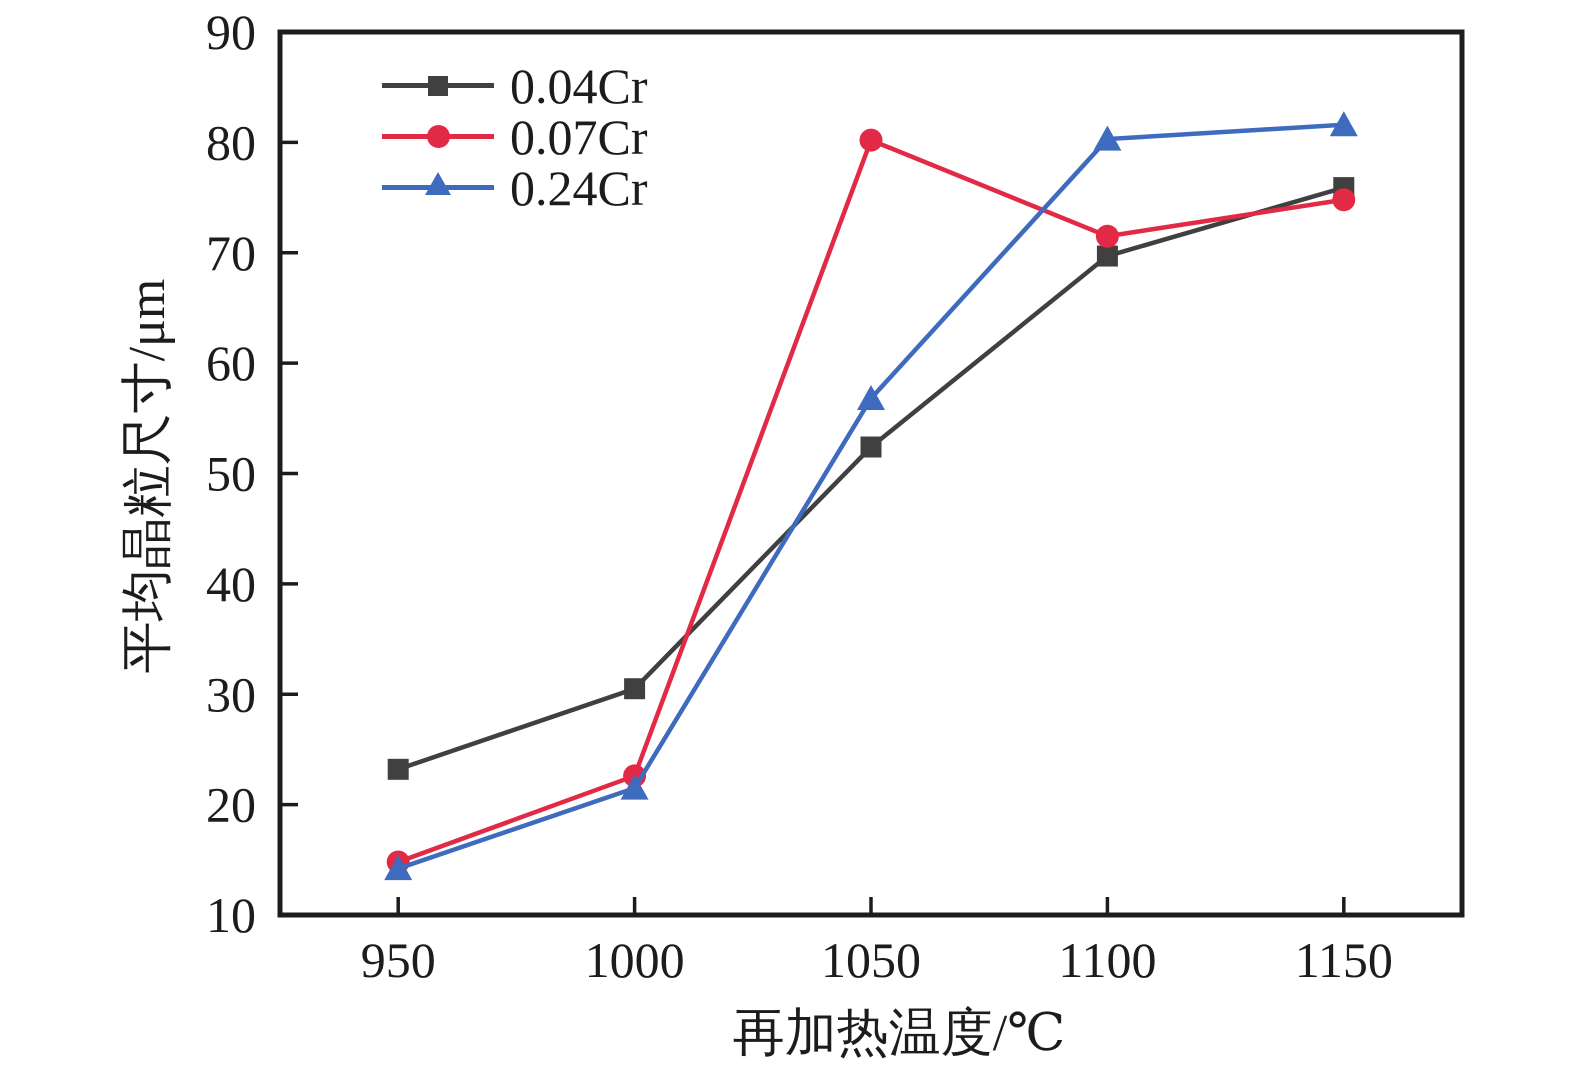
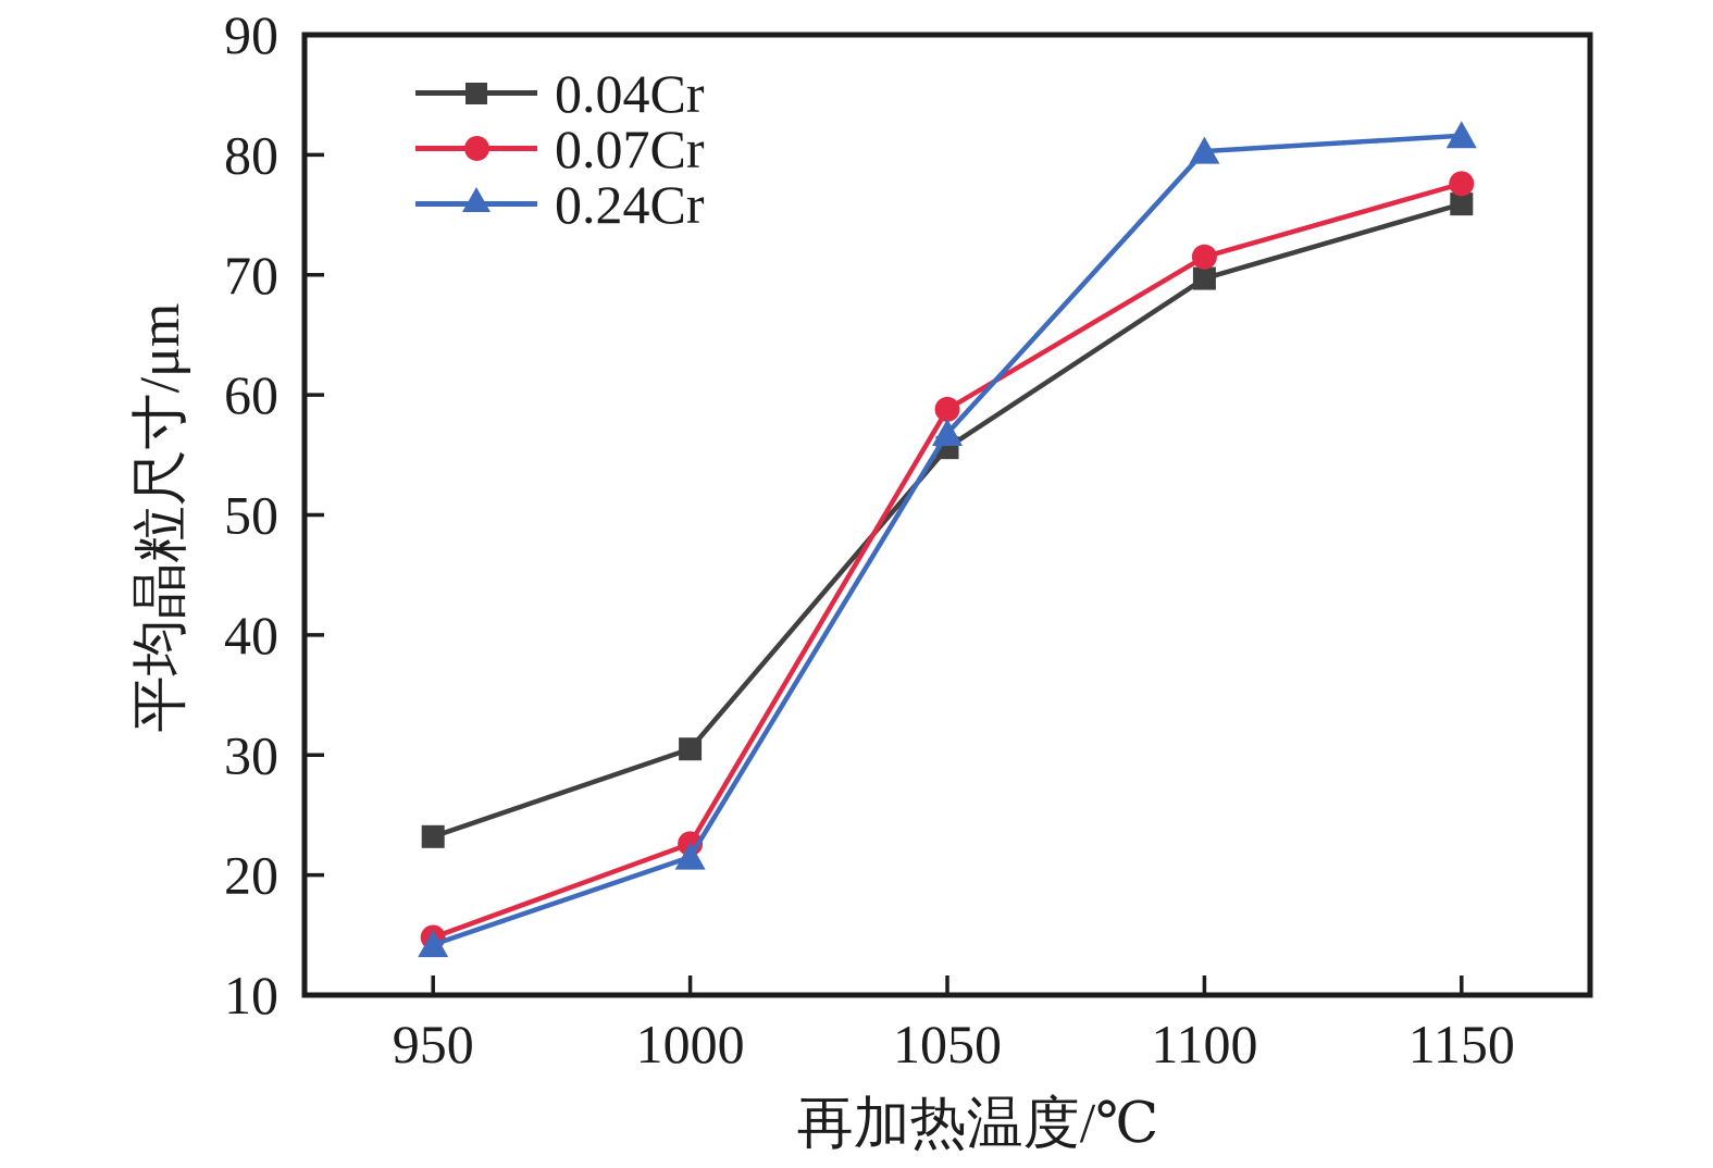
0.04Cr/1050: 52.4 -> 55.6
0.07Cr/1050: 80.2 -> 58.8
0.07Cr/1150: 74.8 -> 77.6
